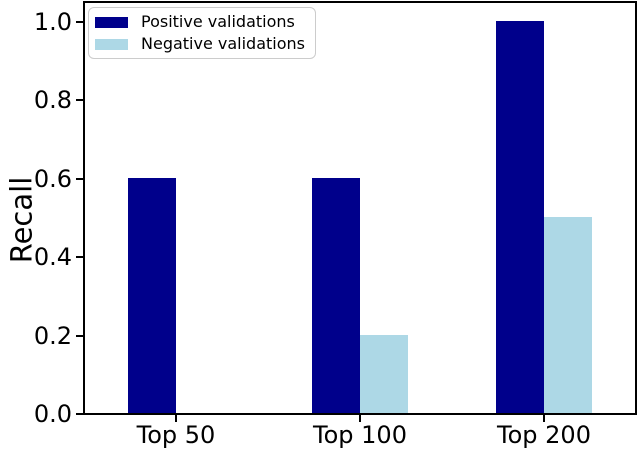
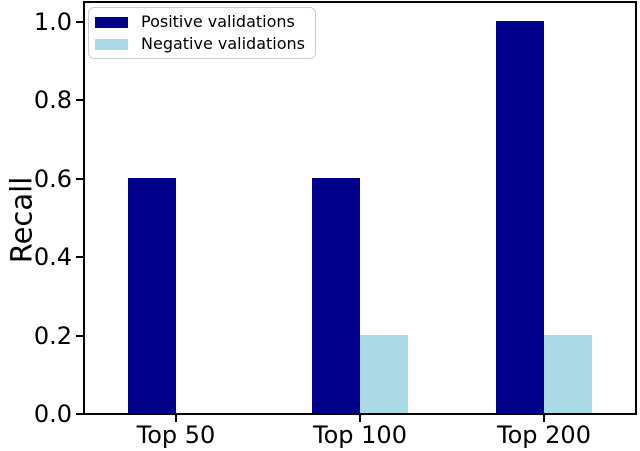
Negative validations/Top 200: 0.5 -> 0.2
